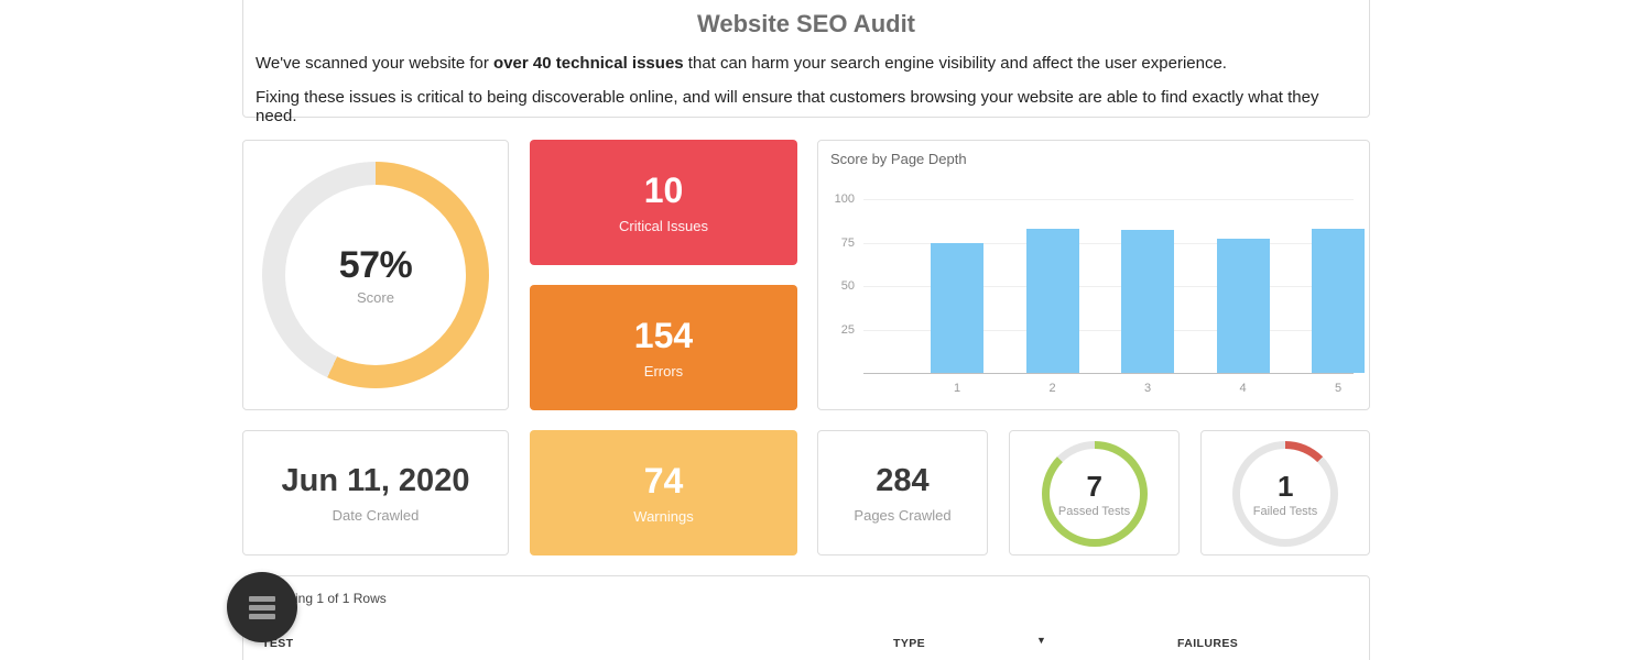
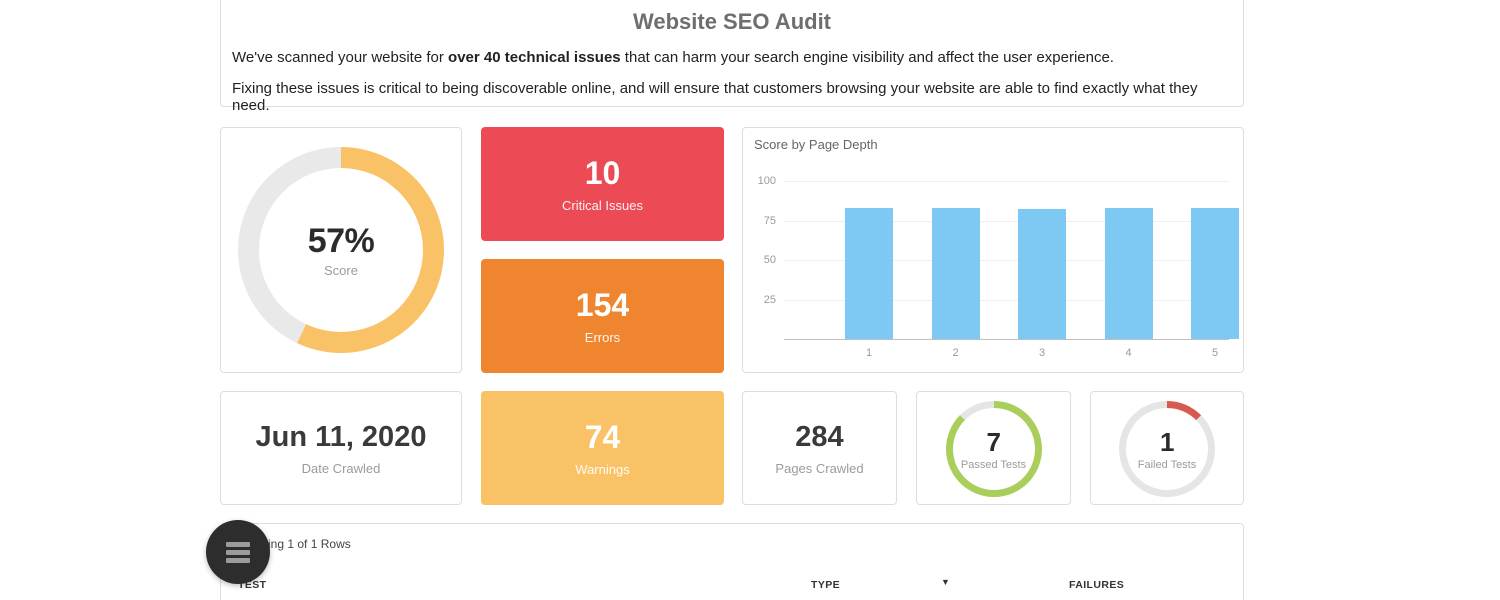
1: 75 -> 83
4: 77 -> 83
